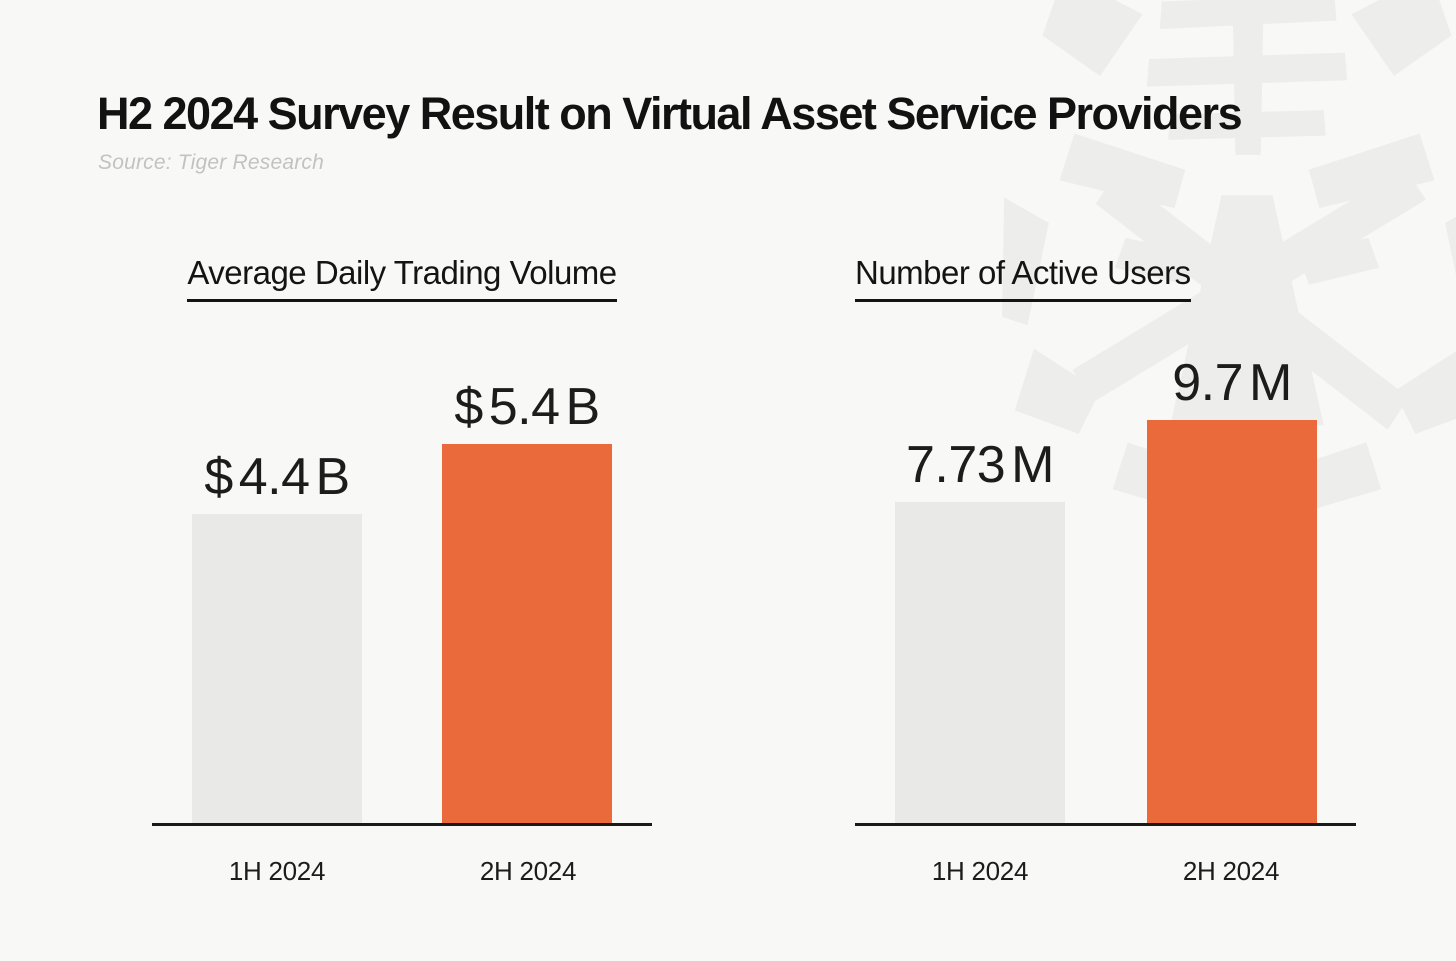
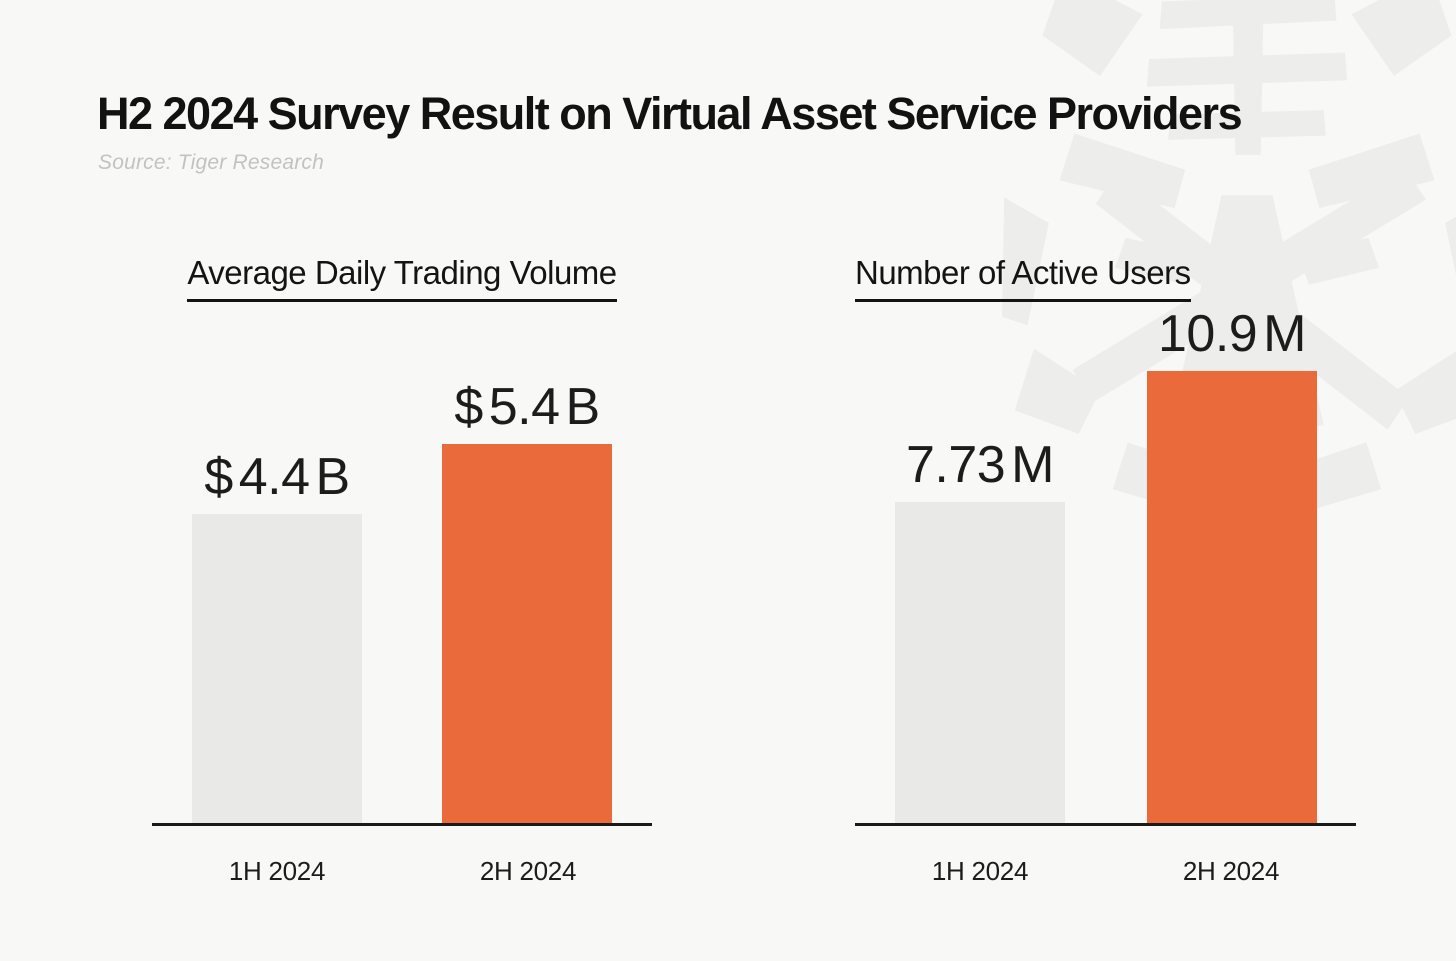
Number of Active Users/2H 2024: 9.7 -> 10.9
